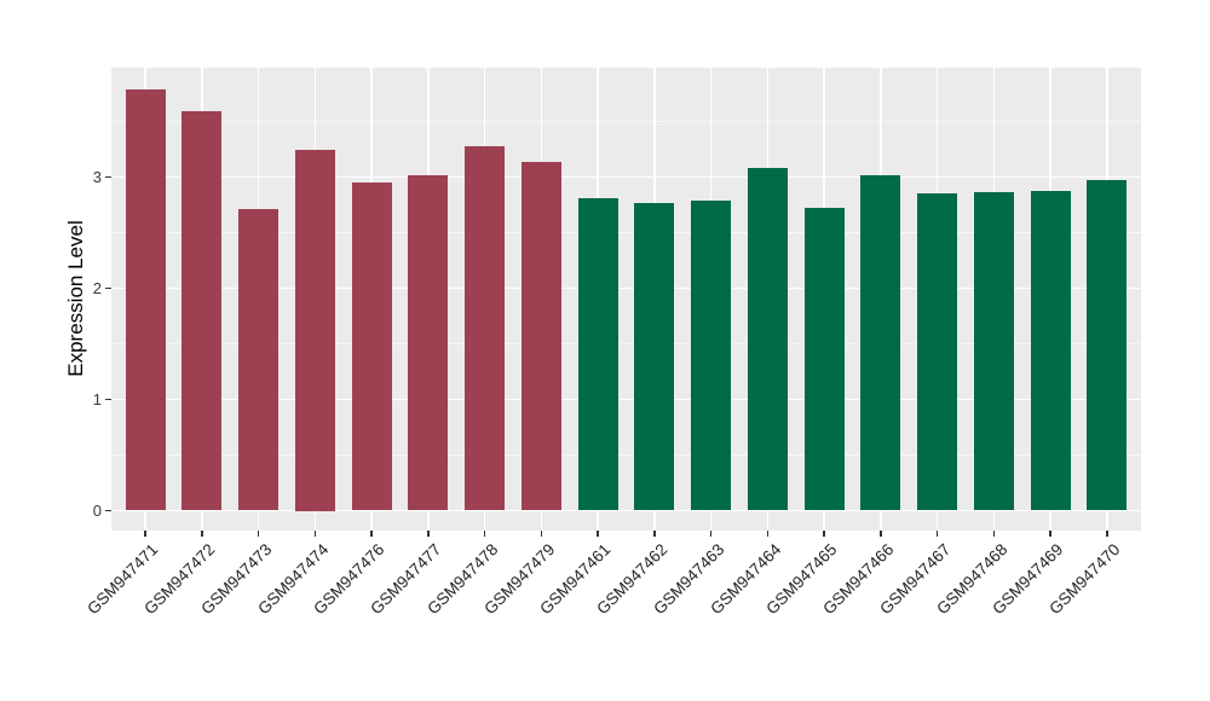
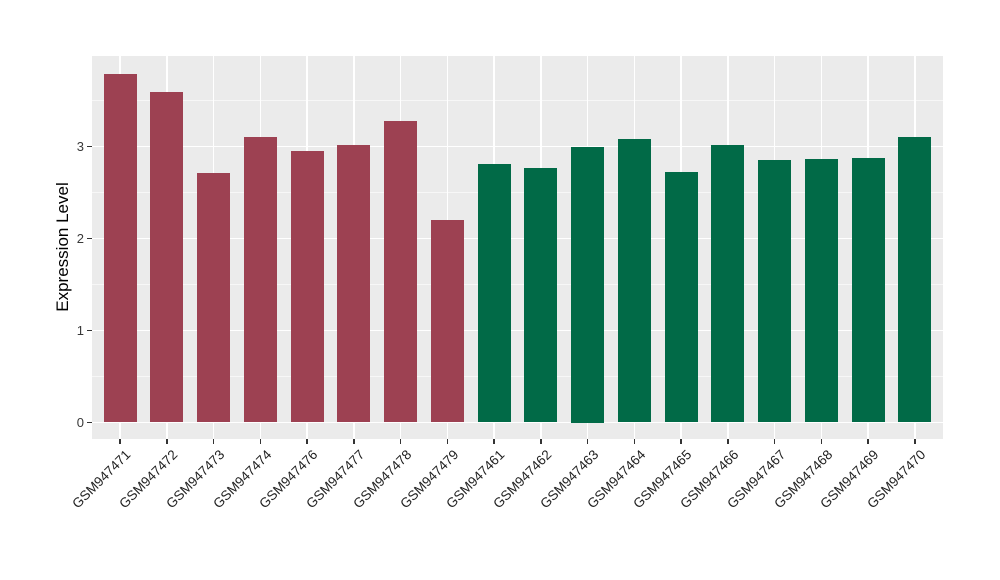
GSM947474: 3.2 -> 3.1
GSM947479: 3.1 -> 2.2
GSM947463: 2.8 -> 3.0
GSM947470: 3.0 -> 3.1
